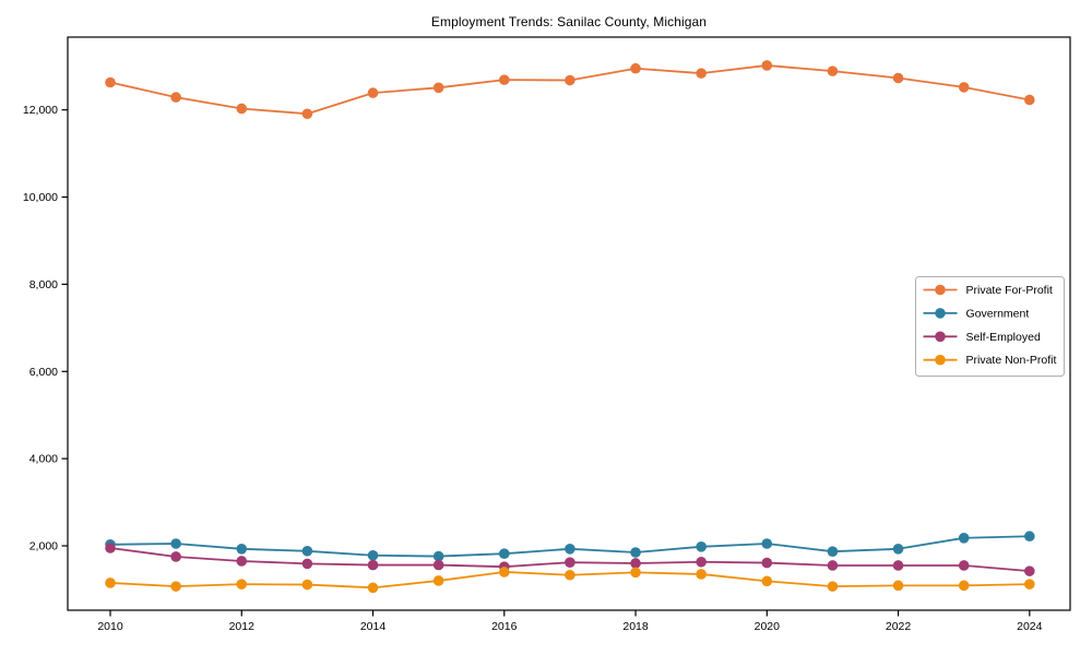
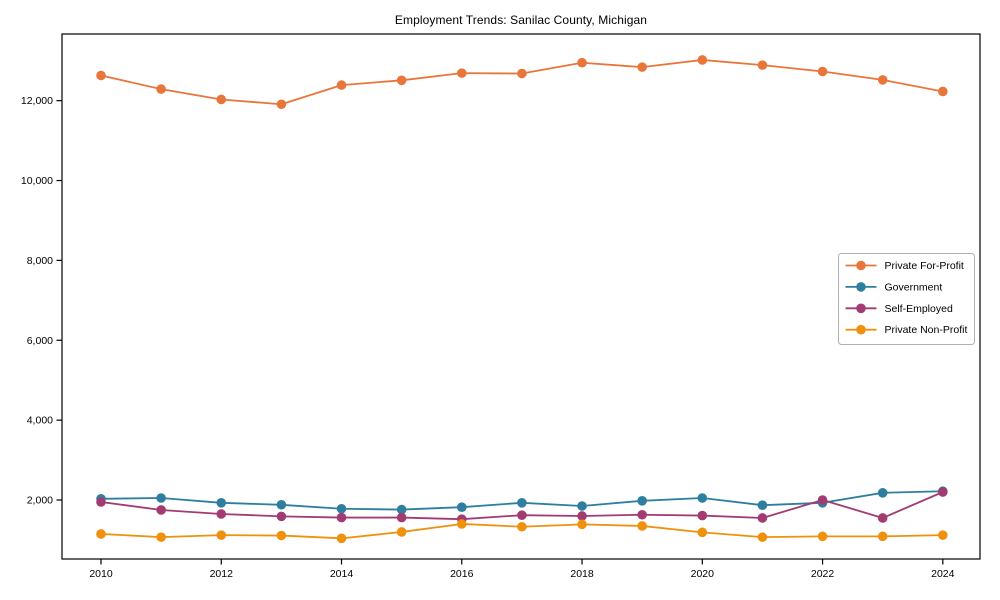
Self-Employed/2022: 1600 -> 2000
Self-Employed/2024: 1400 -> 2200
